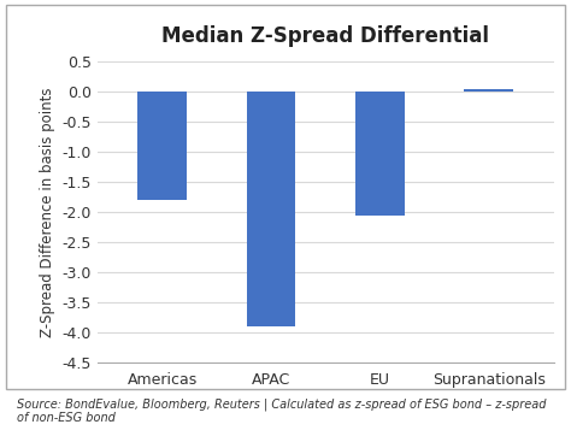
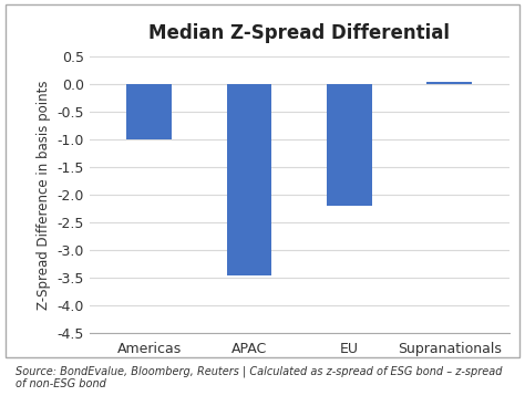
Americas: -1.80 -> -1.00
APAC: -3.90 -> -3.45
EU: -2.05 -> -2.20
